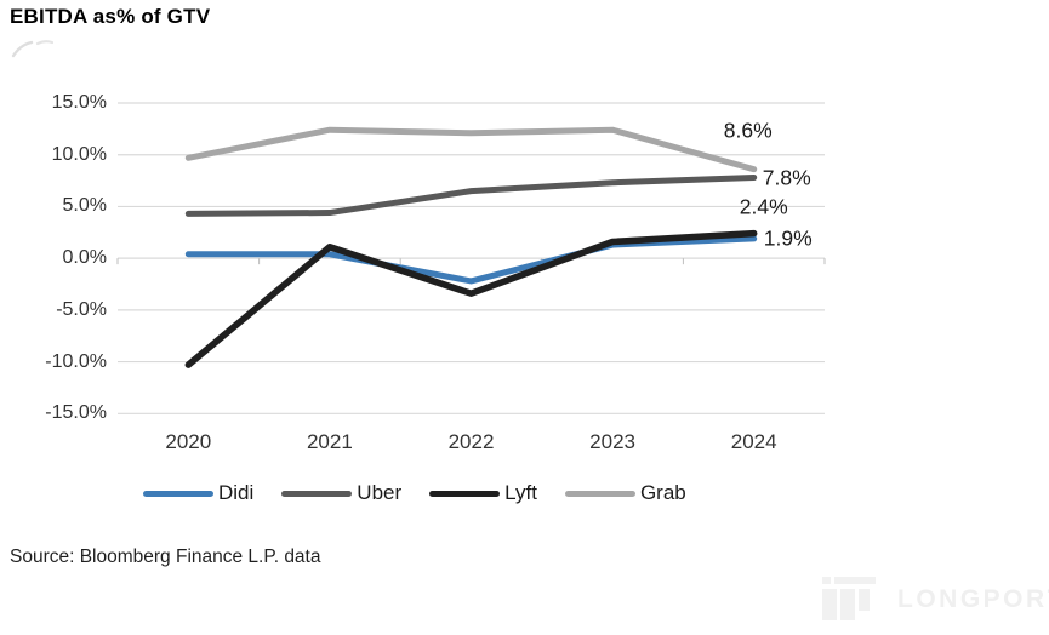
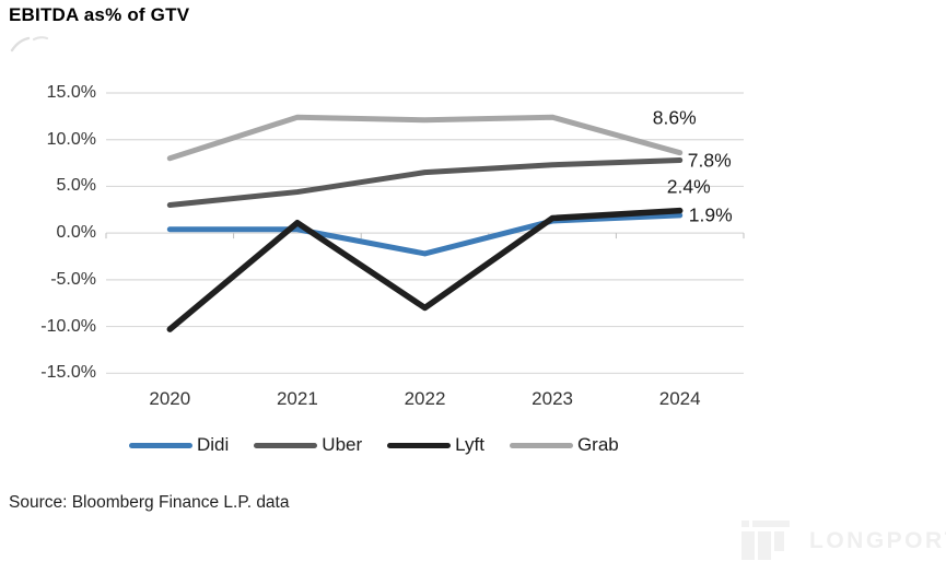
Uber/2020: 4% -> 3%
Grab/2020: 10% -> 8%
Lyft/2022: -3% -> -8%
